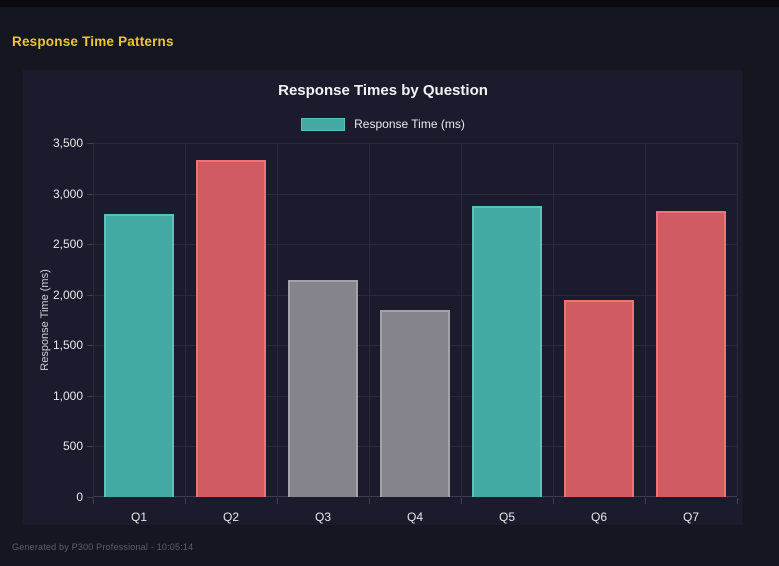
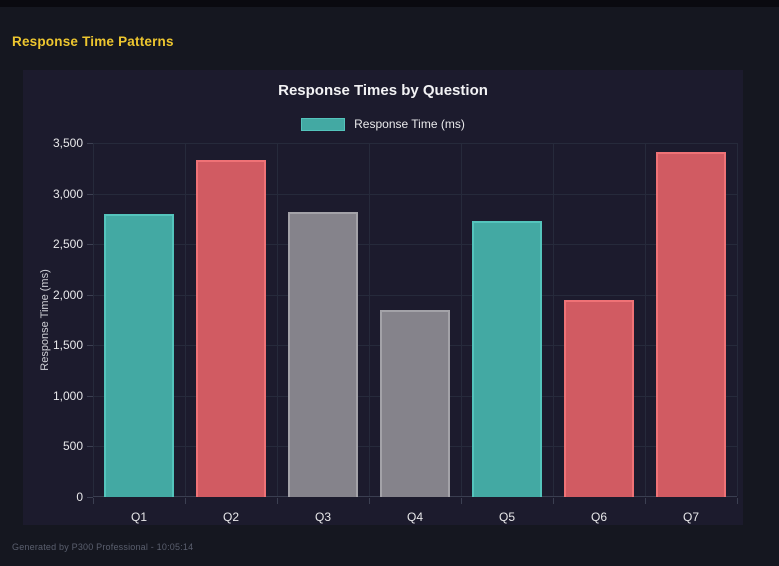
Q3: 2150 -> 2820
Q5: 2880 -> 2730
Q7: 2830 -> 3410
